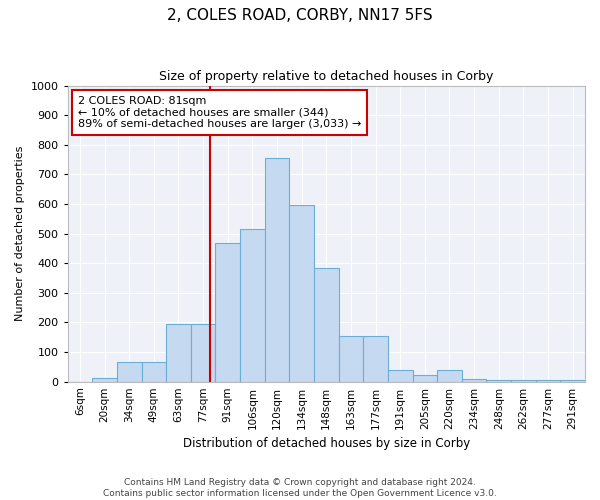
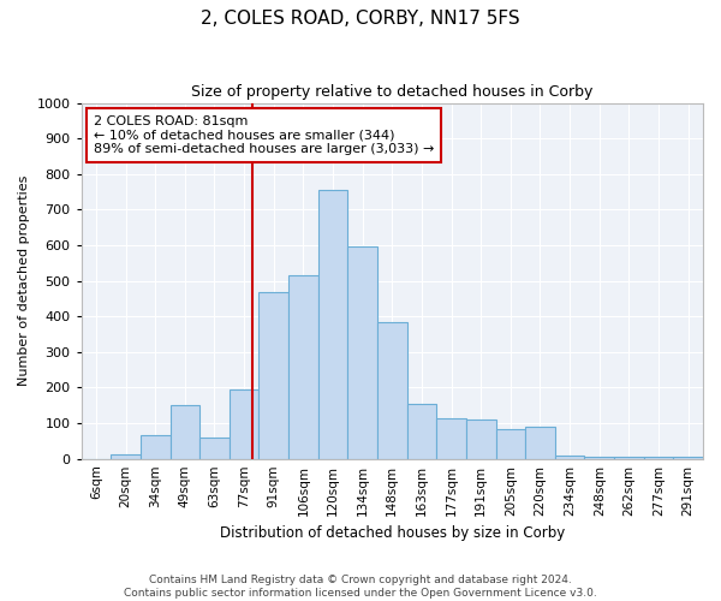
49sqm: 65 -> 150
63sqm: 195 -> 60
177sqm: 155 -> 115
191sqm: 38 -> 110
205sqm: 22 -> 85
220sqm: 40 -> 90
